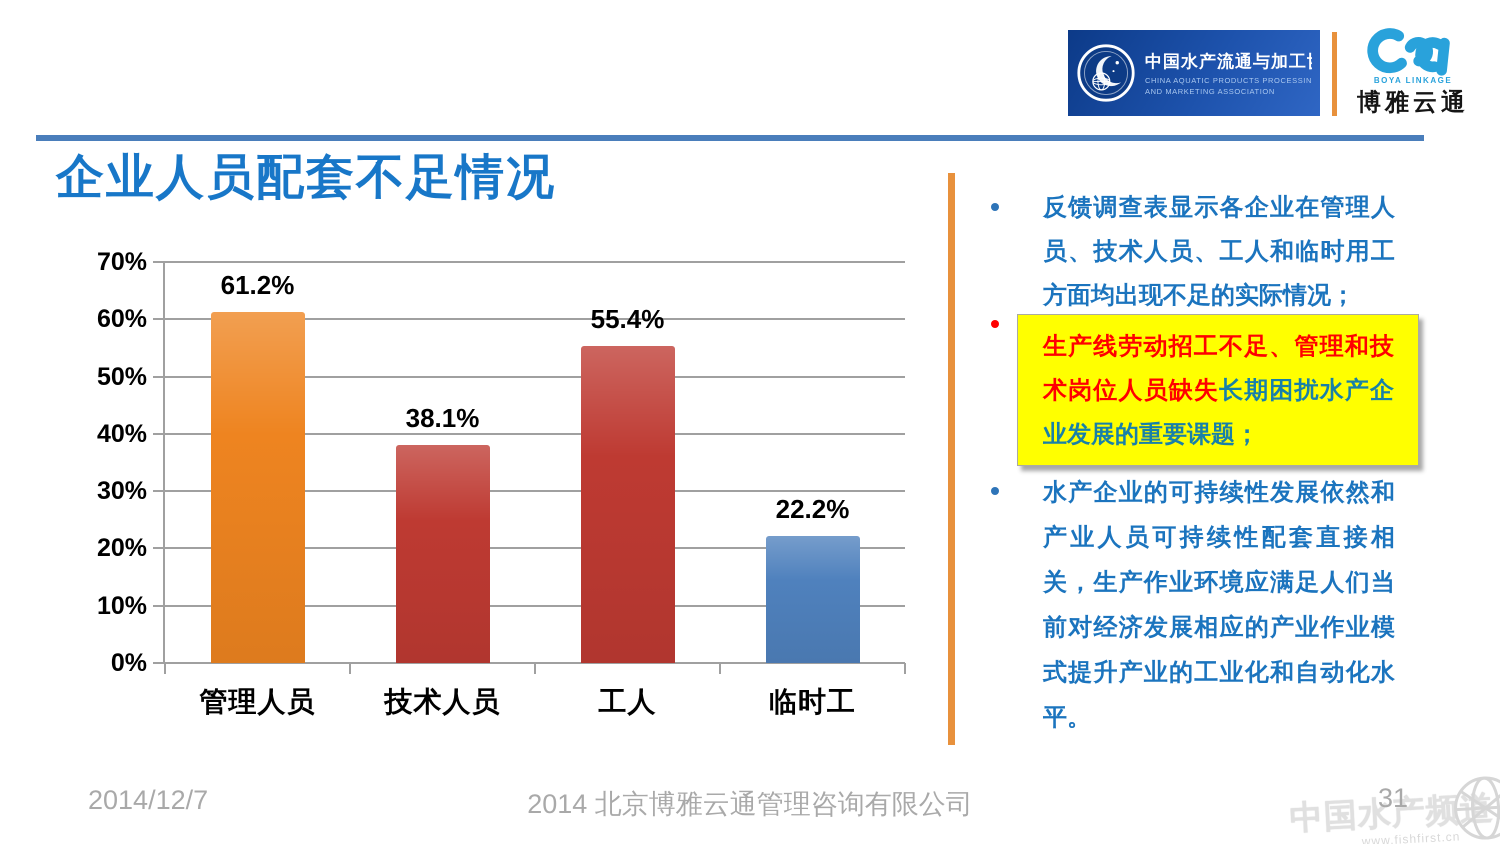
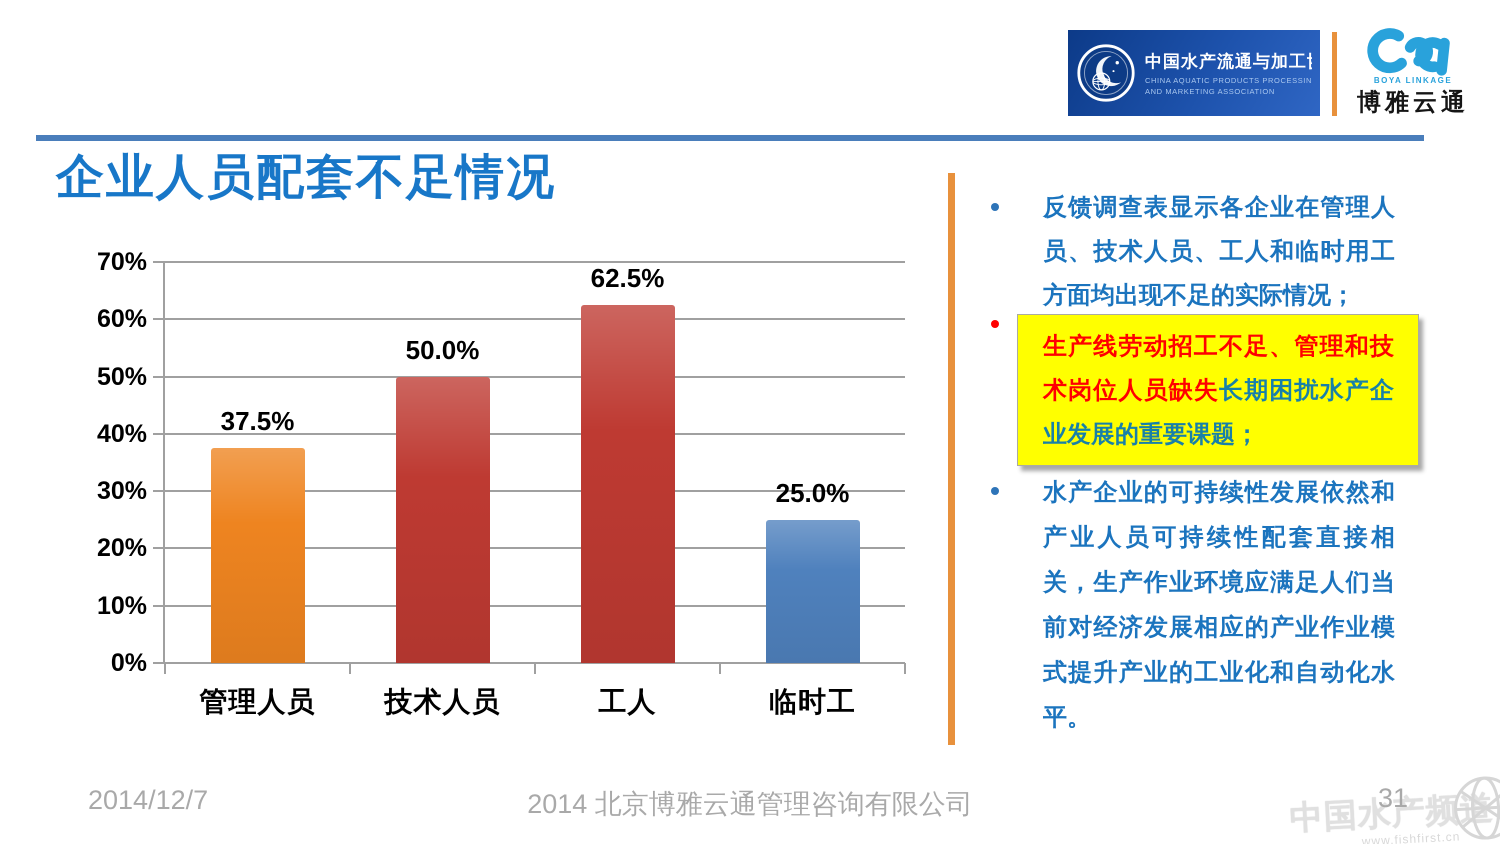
管理人员: 61.2% -> 37.5%
技术人员: 38.1% -> 50.0%
工人: 55.4% -> 62.5%
临时工: 22.2% -> 25.0%
